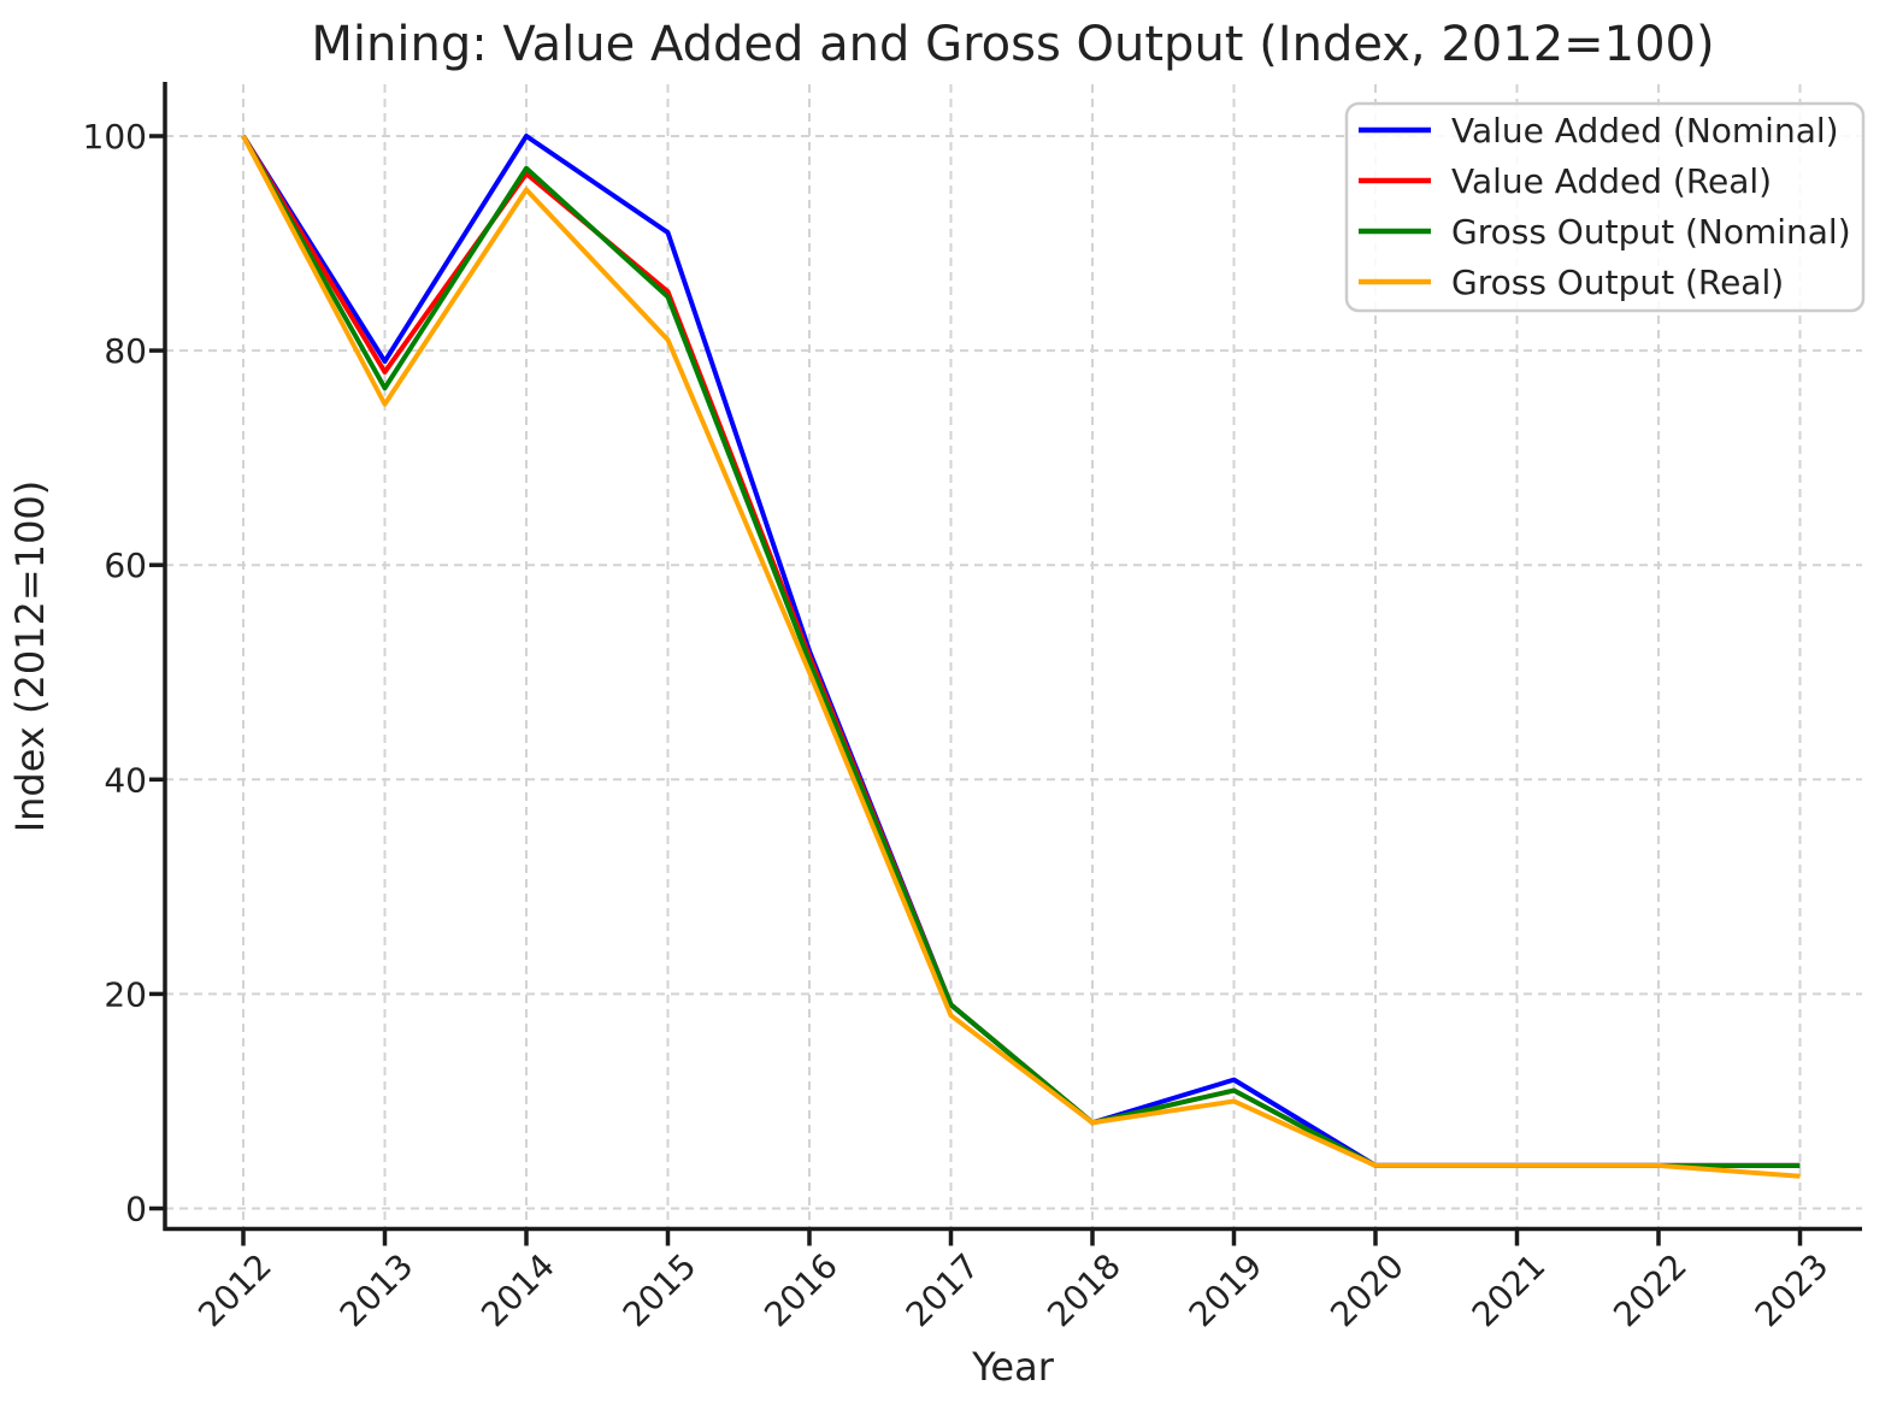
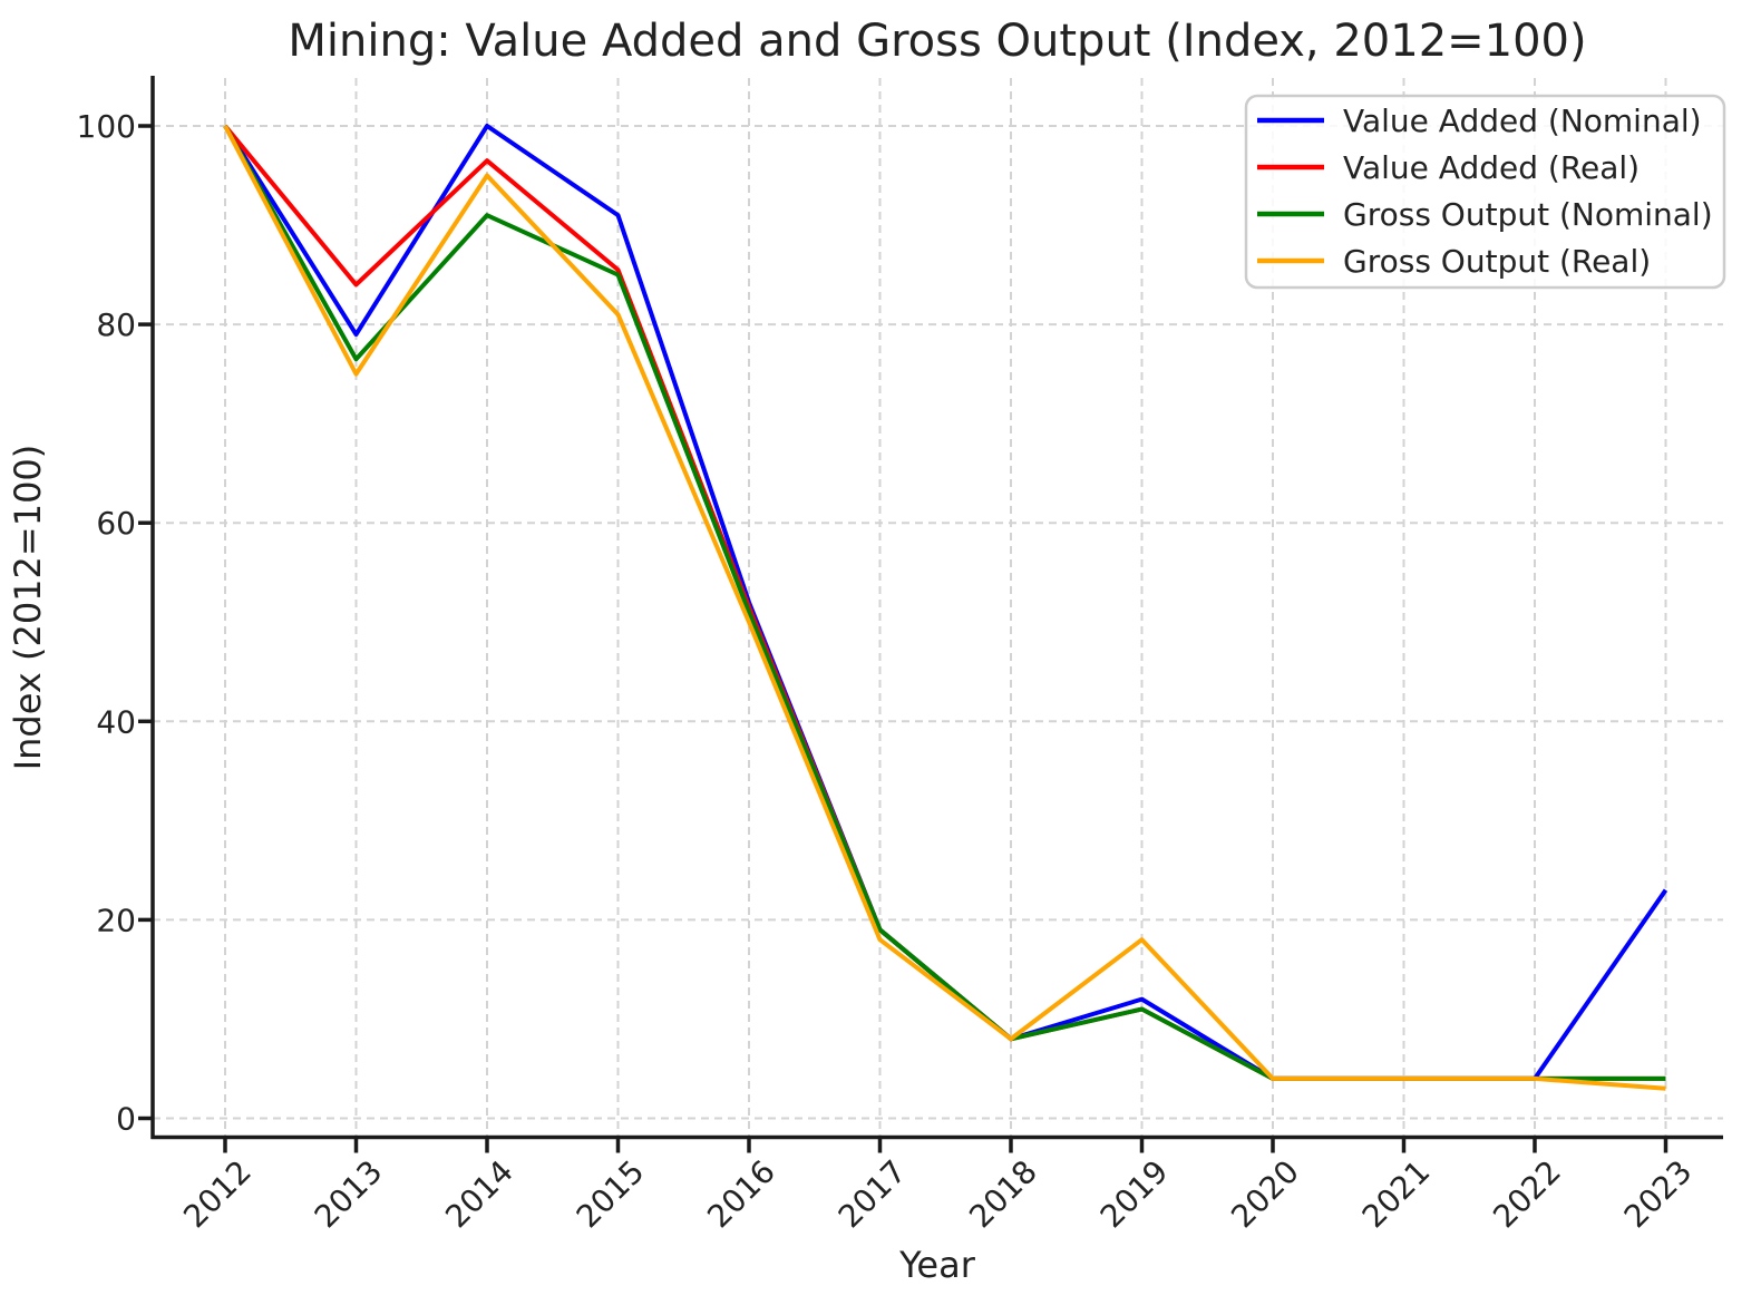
Value Added (Real)/2013: 78 -> 84
Gross Output (Nominal)/2014: 97 -> 91
Gross Output (Real)/2019: 10 -> 18
Value Added (Nominal)/2023: 4 -> 23
